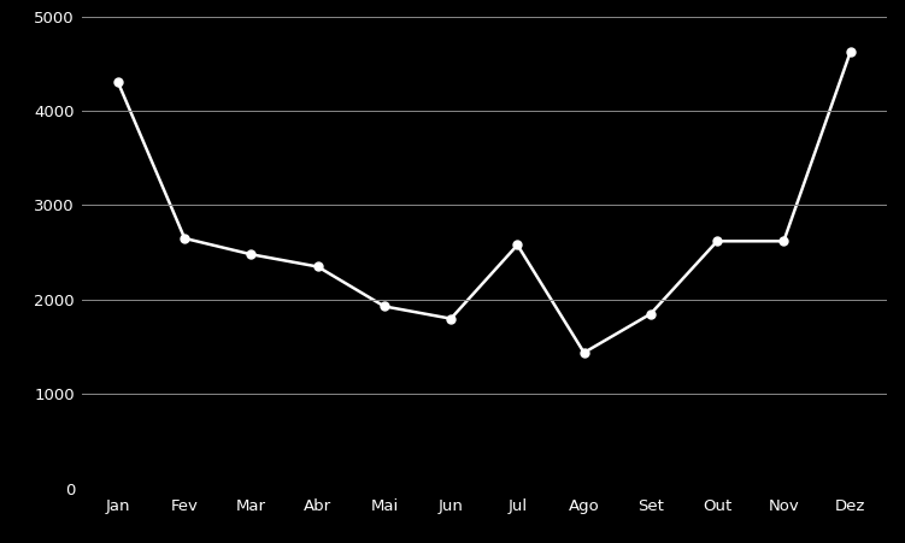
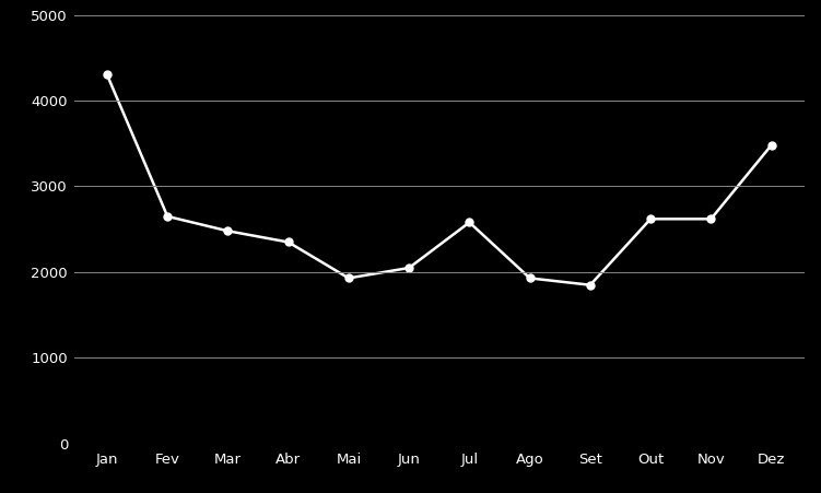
Jun: 1800 -> 2050
Ago: 1440 -> 1930
Dez: 4620 -> 3480
